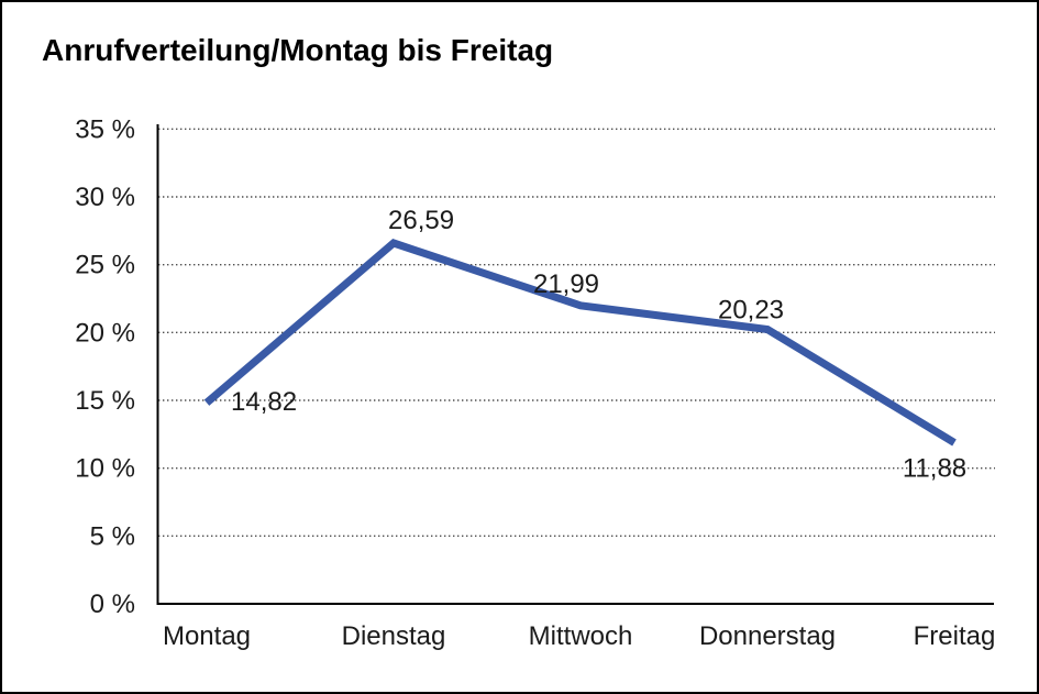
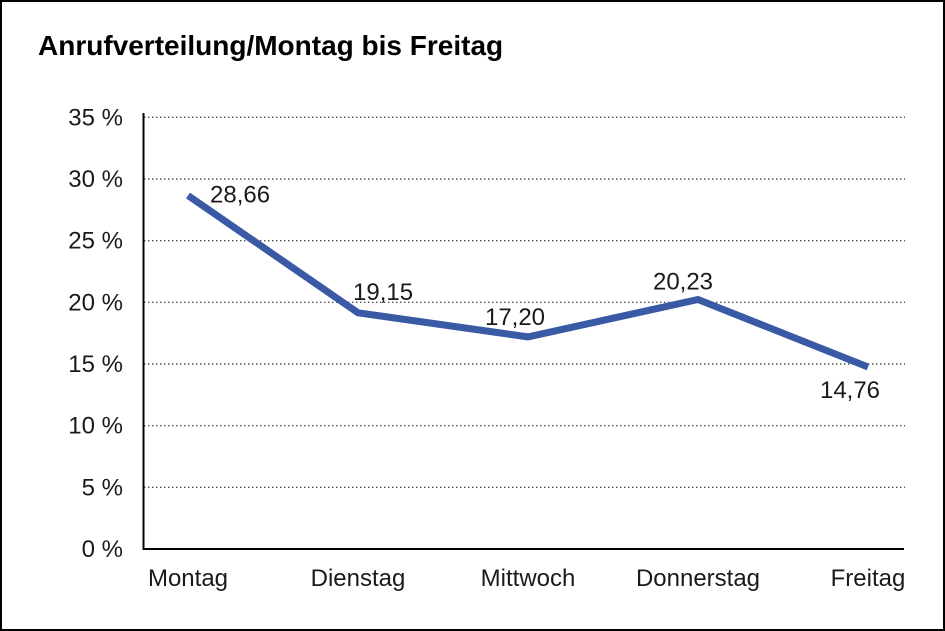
Montag: 14,82 -> 28,66
Dienstag: 26,59 -> 19,15
Mittwoch: 21,99 -> 17,20
Freitag: 11,88 -> 14,76
